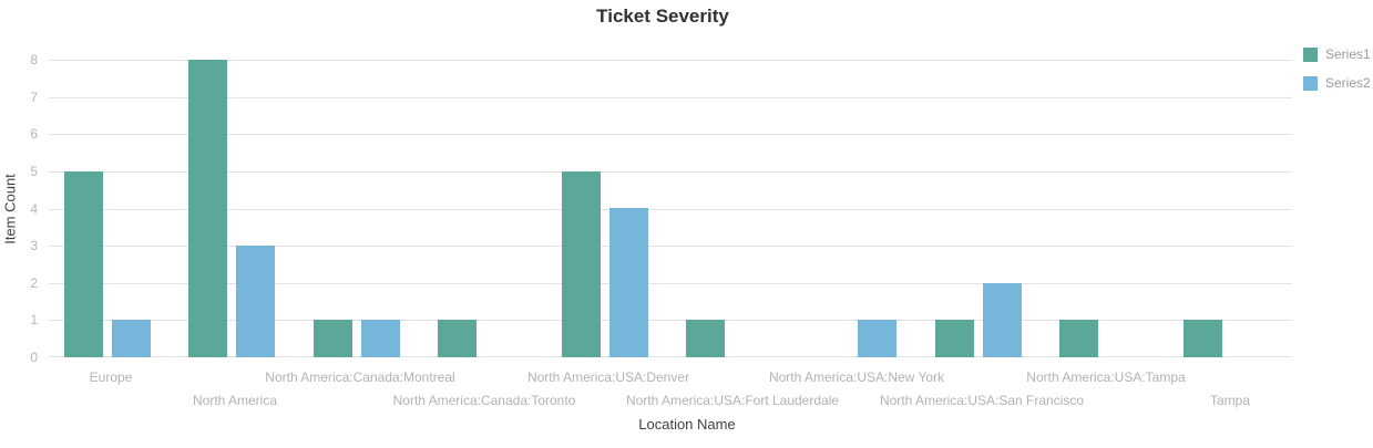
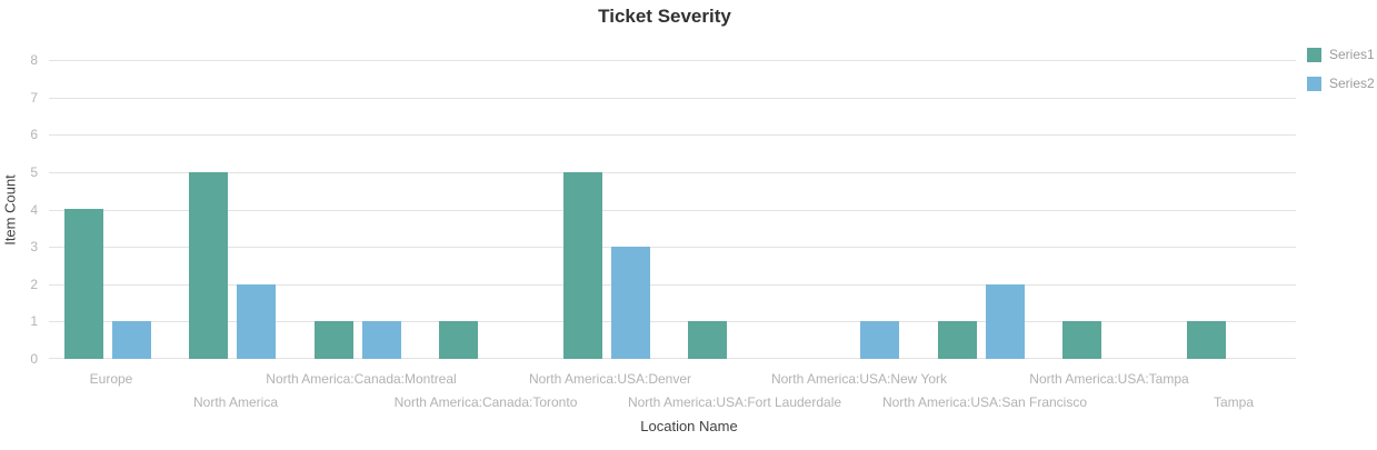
Series1/Europe: 5 -> 4
Series1/North America: 8 -> 5
Series2/North America: 3 -> 2
Series2/North America:USA:Denver: 4 -> 3
